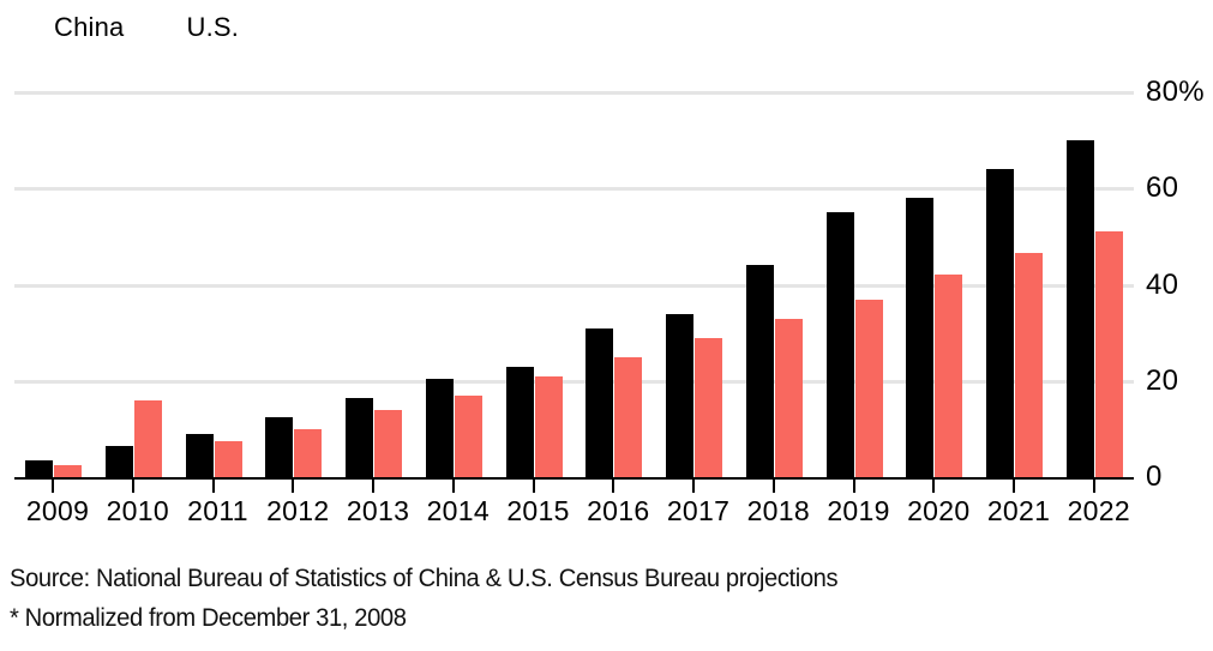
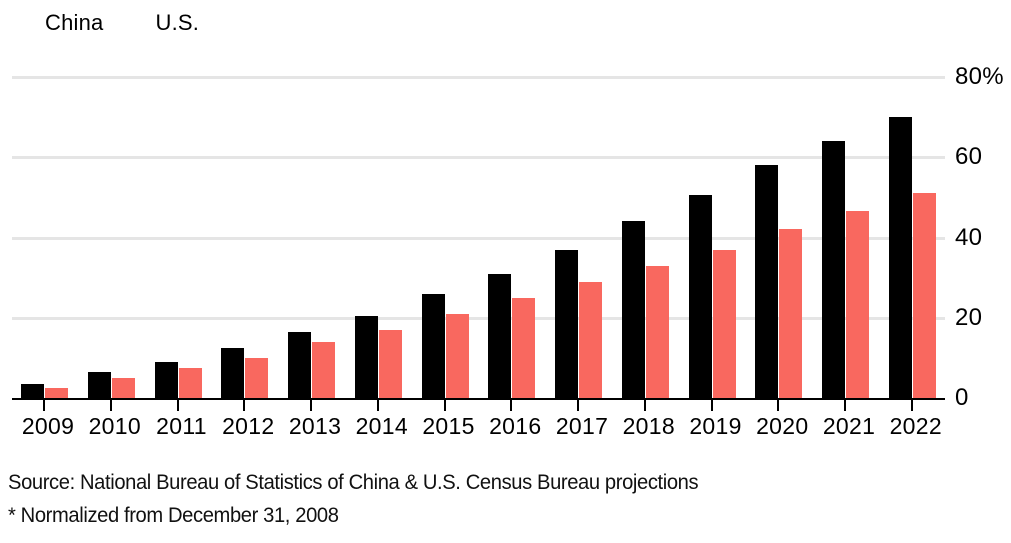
U.S./2010: 16% -> 5%
China/2015: 23% -> 26%
China/2017: 34% -> 37%
China/2019: 55% -> 50%
